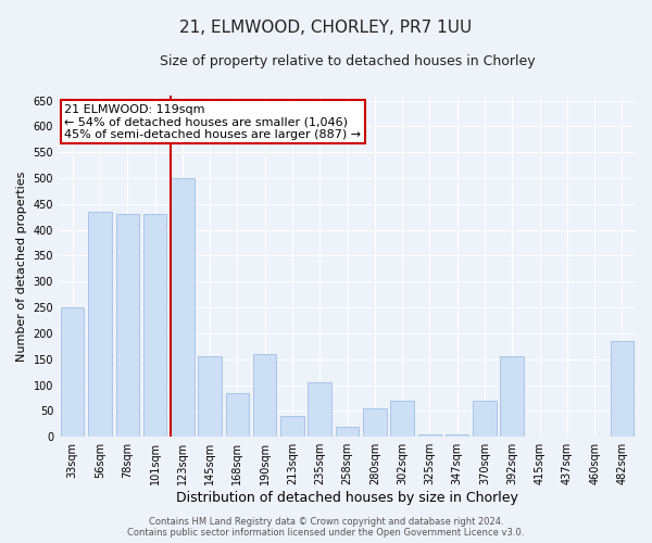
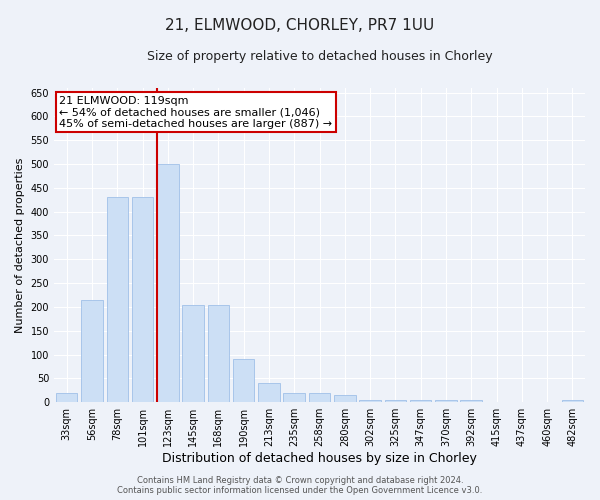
33sqm: 250 -> 20
56sqm: 435 -> 215
145sqm: 155 -> 205
168sqm: 85 -> 205
190sqm: 160 -> 90
235sqm: 105 -> 20
280sqm: 55 -> 15
302sqm: 70 -> 5
370sqm: 70 -> 5
392sqm: 155 -> 5
482sqm: 185 -> 5
